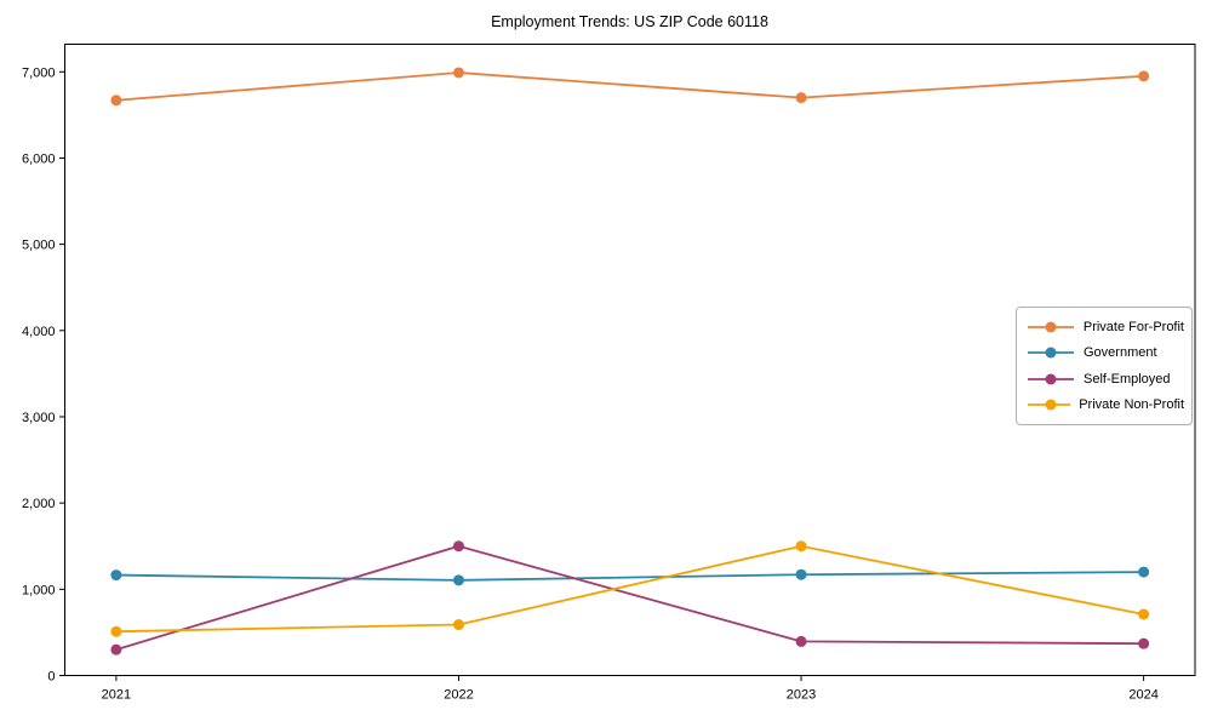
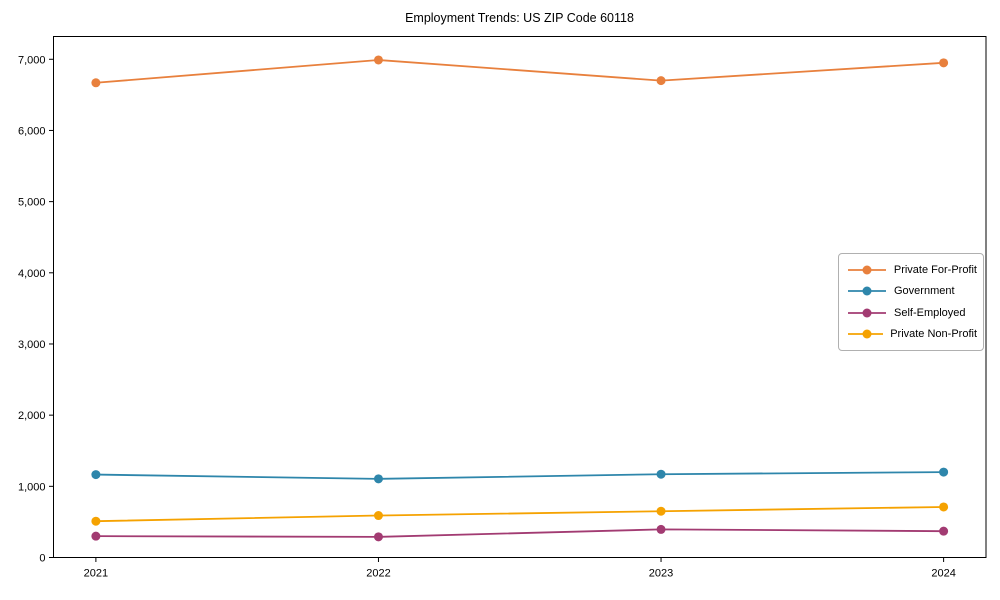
Self-Employed/2022: 1500 -> 300
Private Non-Profit/2023: 1500 -> 600
